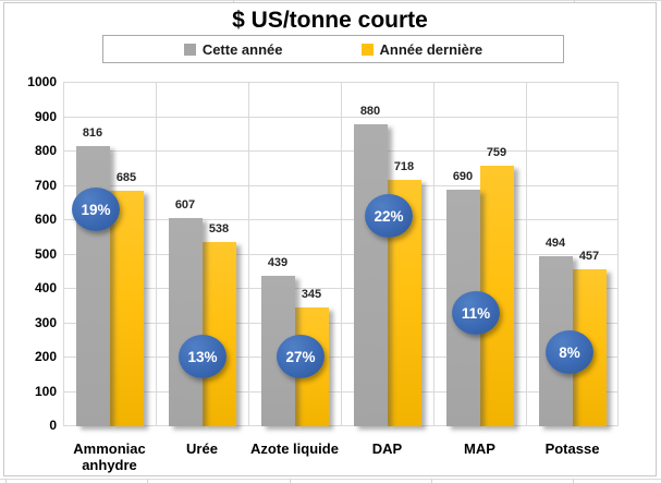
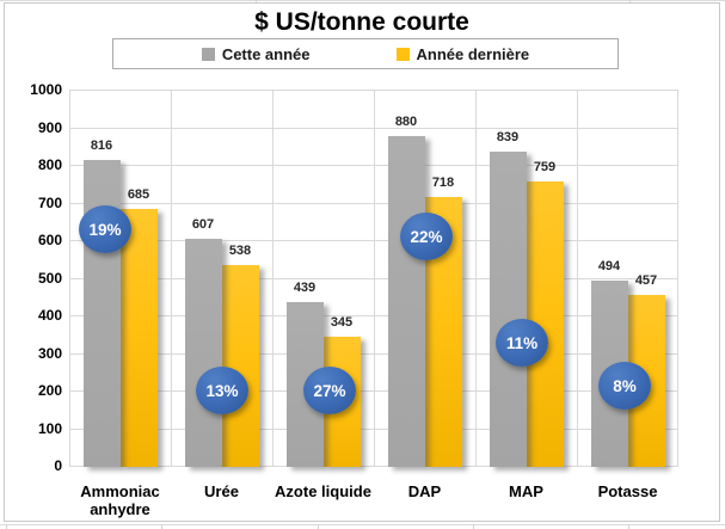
Cette année/MAP: 690 -> 839
